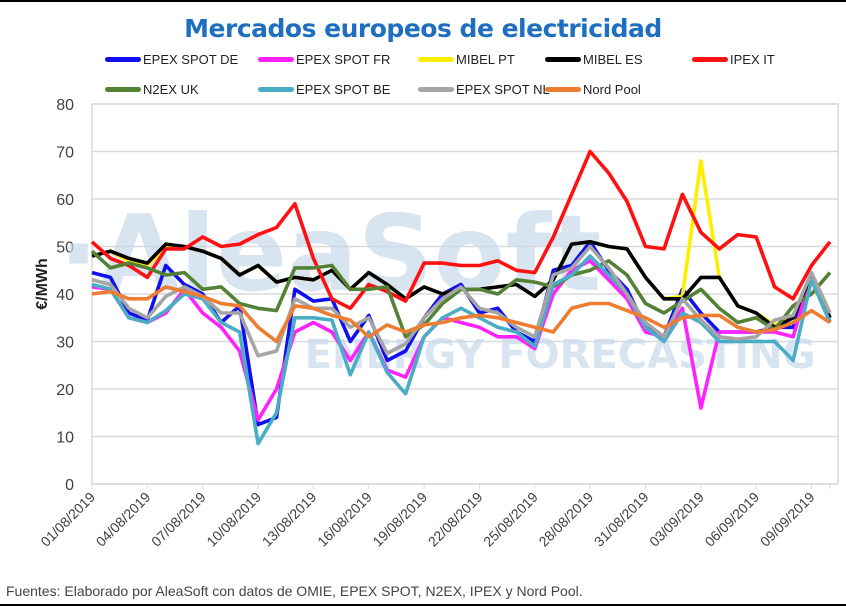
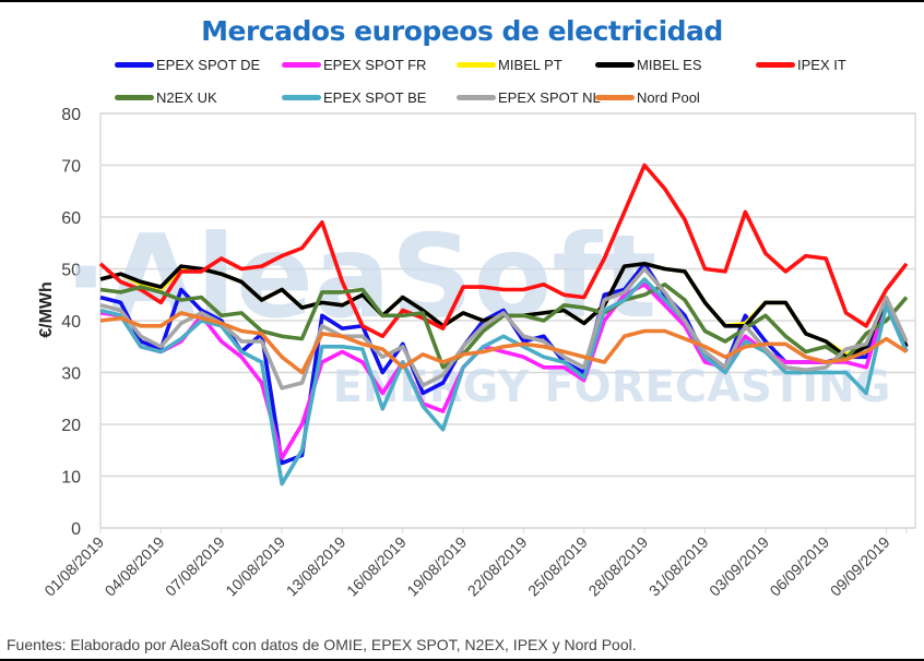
N2EX UK/01/08/2019: 49 -> 46
EPEX SPOT FR/03/09/2019: 16 -> 34
MIBEL PT/03/09/2019: 68 -> 44
